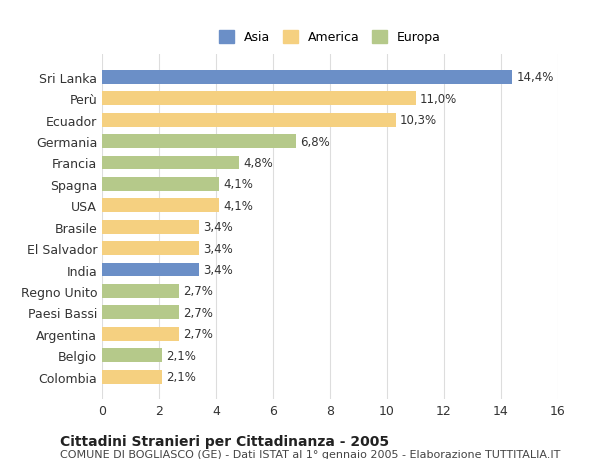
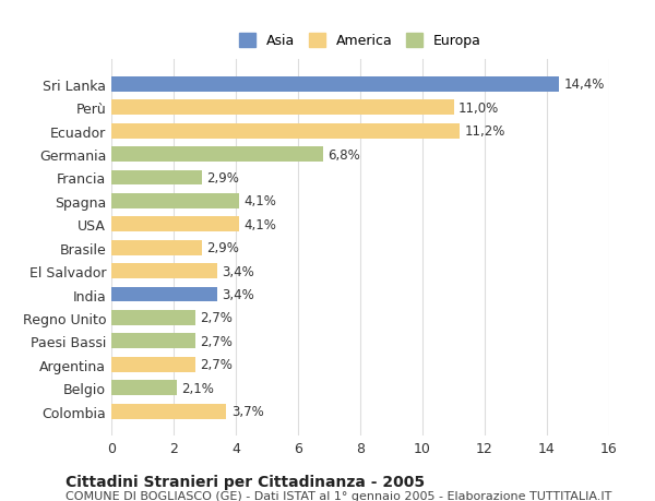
Ecuador: 10,3% -> 11,2%
Francia: 4,8% -> 2,9%
Brasile: 3,4% -> 2,9%
Colombia: 2,1% -> 3,7%
